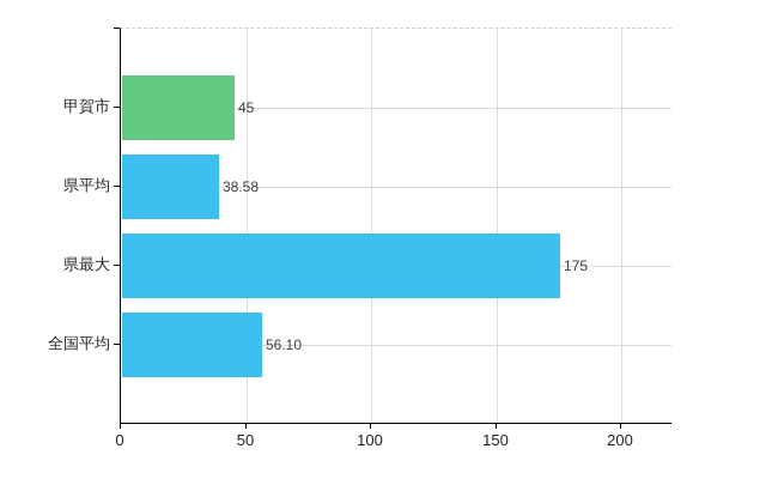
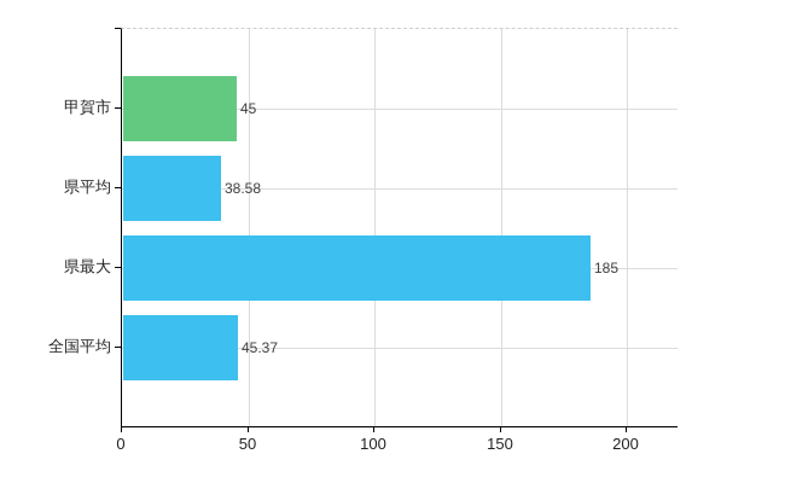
県最大: 175 -> 185
全国平均: 56.10 -> 45.37
